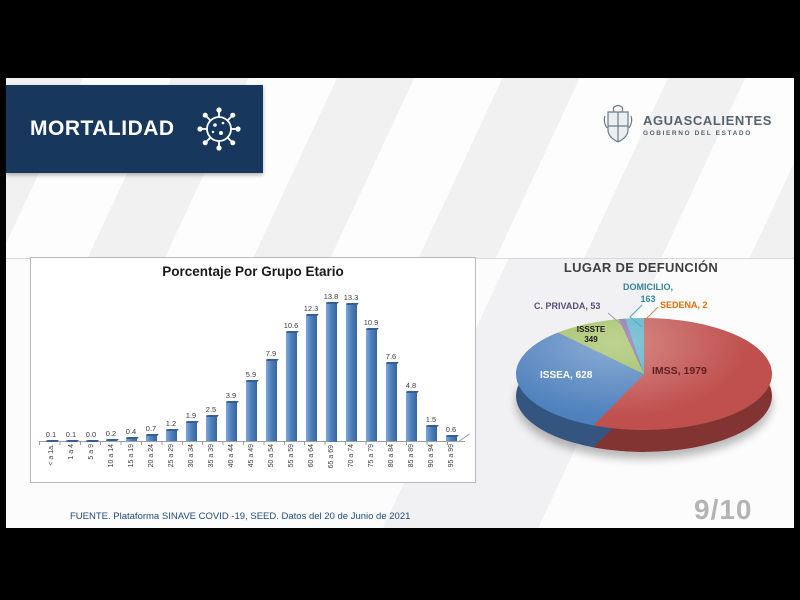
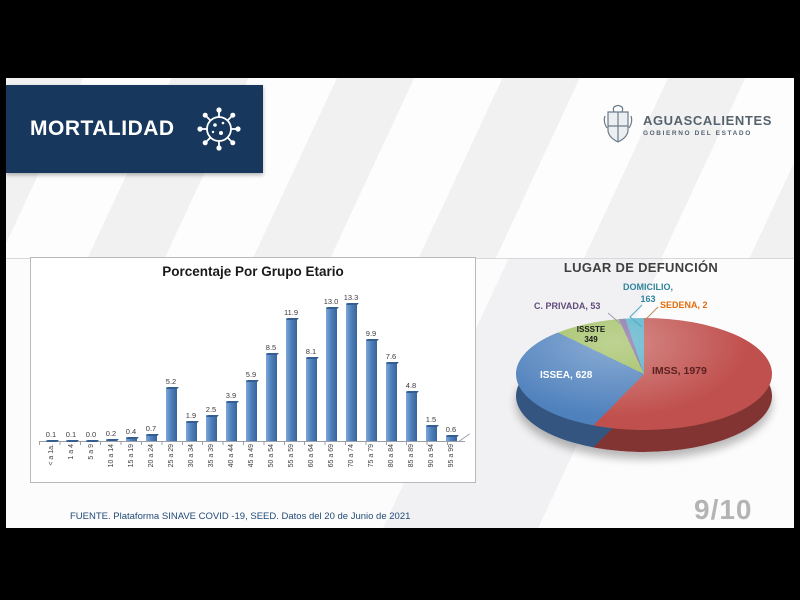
Porcentaje Por Grupo Etario/25 a 29: 1.2 -> 5.2
Porcentaje Por Grupo Etario/50 a 54: 7.9 -> 8.5
Porcentaje Por Grupo Etario/55 a 59: 10.6 -> 11.9
Porcentaje Por Grupo Etario/60 a 64: 12.3 -> 8.1
Porcentaje Por Grupo Etario/65 a 69: 13.8 -> 13.0
Porcentaje Por Grupo Etario/75 a 79: 10.9 -> 9.9
